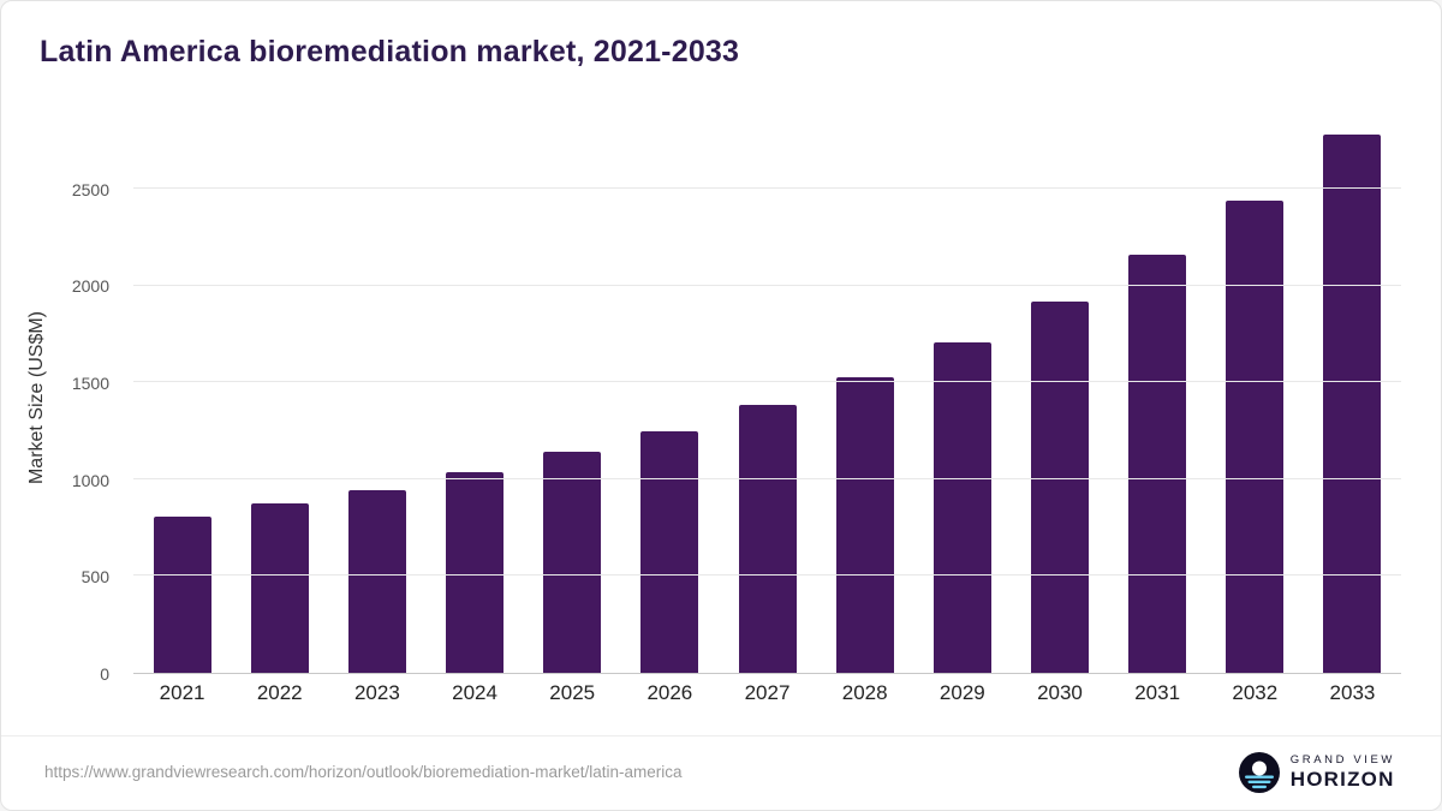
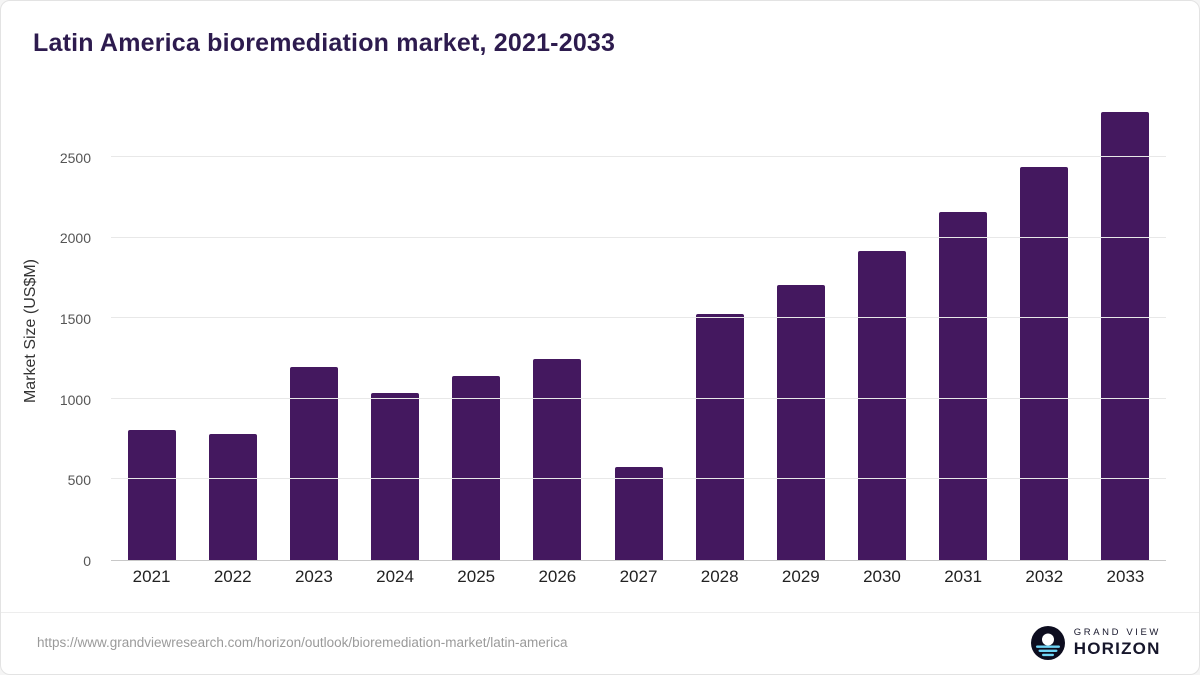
2022: 880 -> 780
2023: 940 -> 1200
2027: 1380 -> 580
